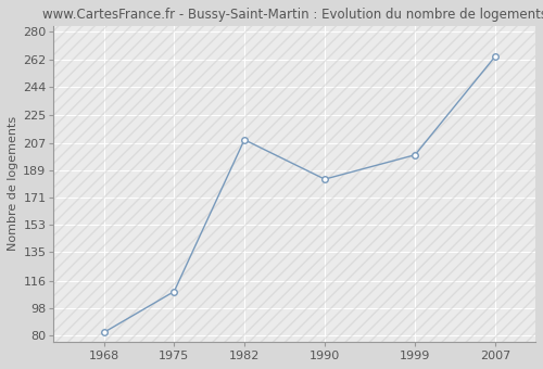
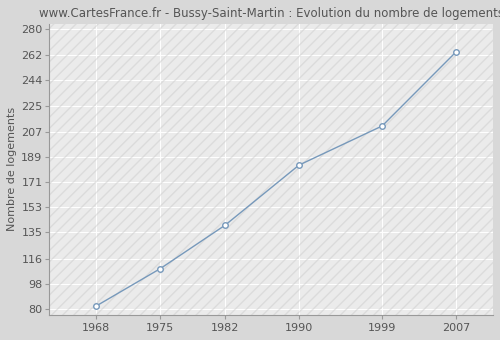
1982: 209 -> 140
1999: 199 -> 211
